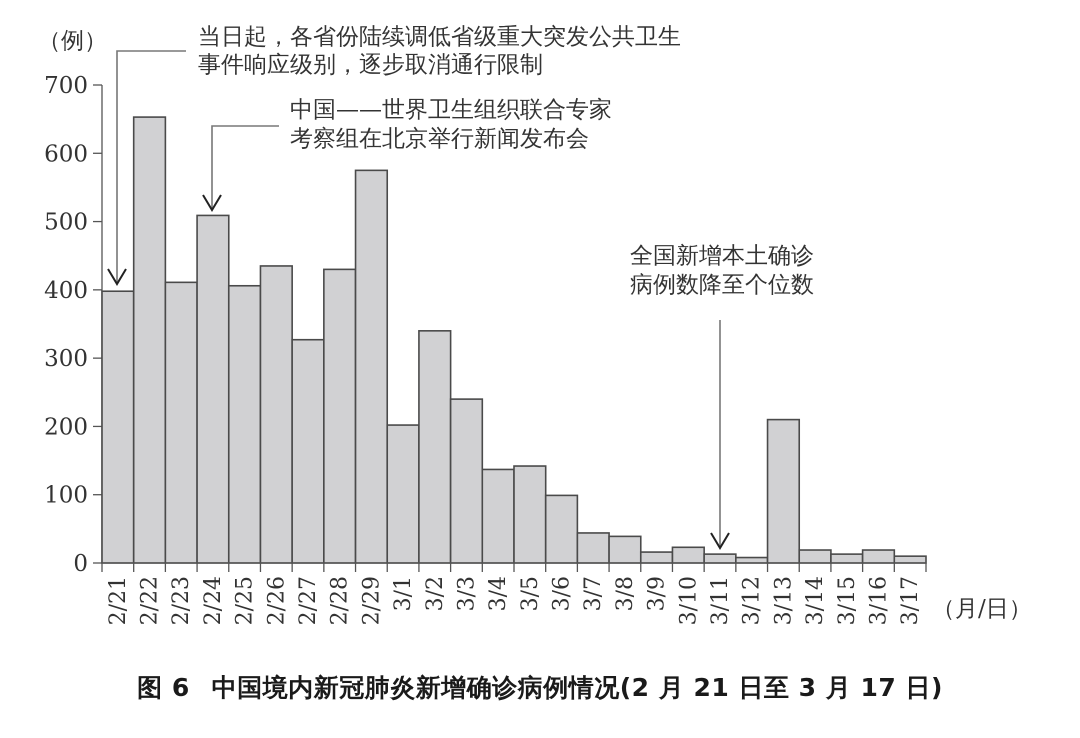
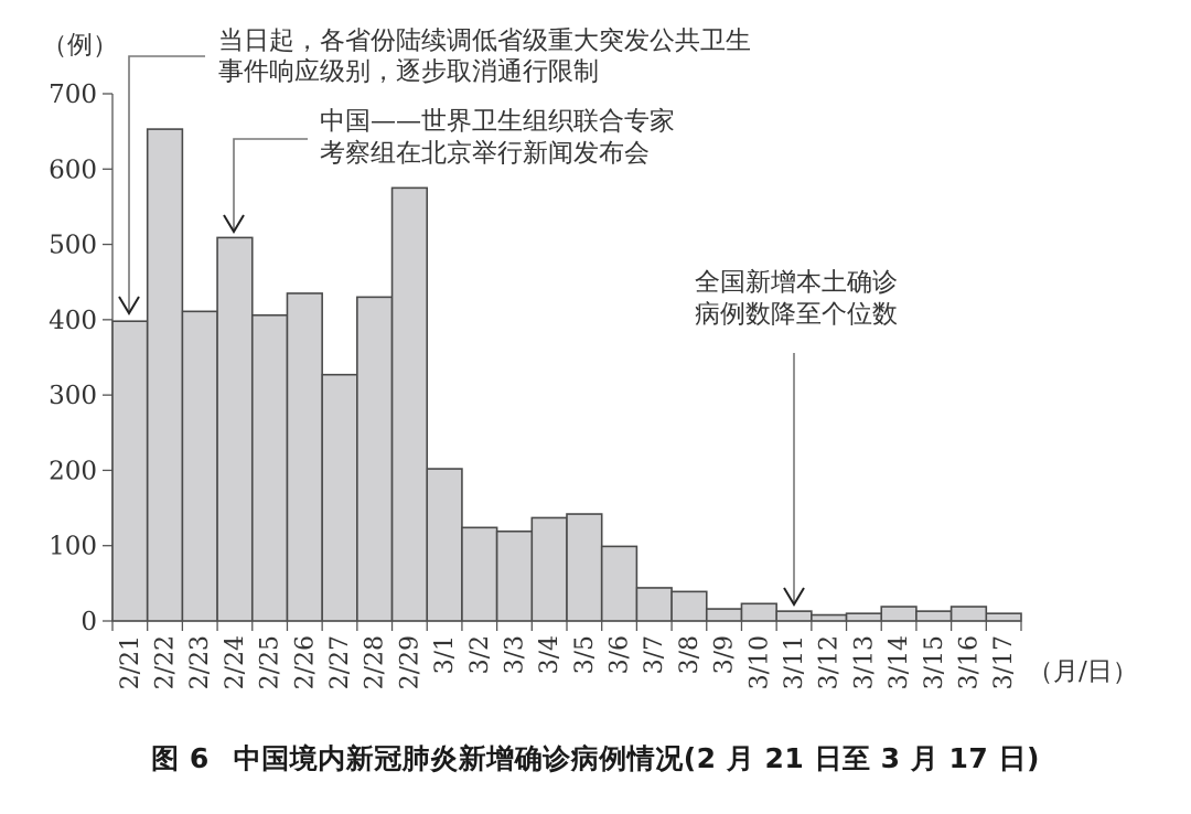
3/2: 340 -> 120
3/3: 240 -> 120
3/13: 210 -> 10
